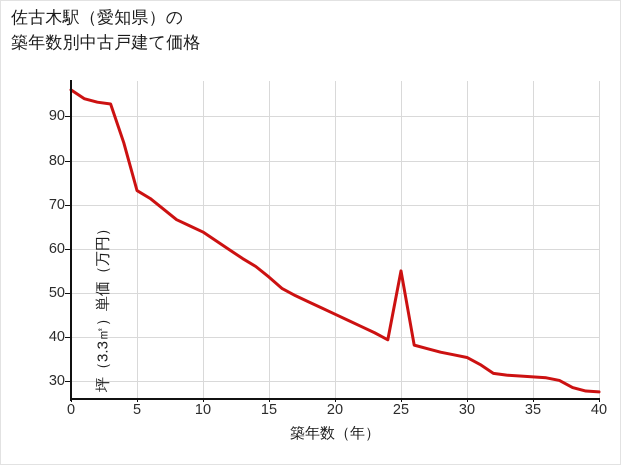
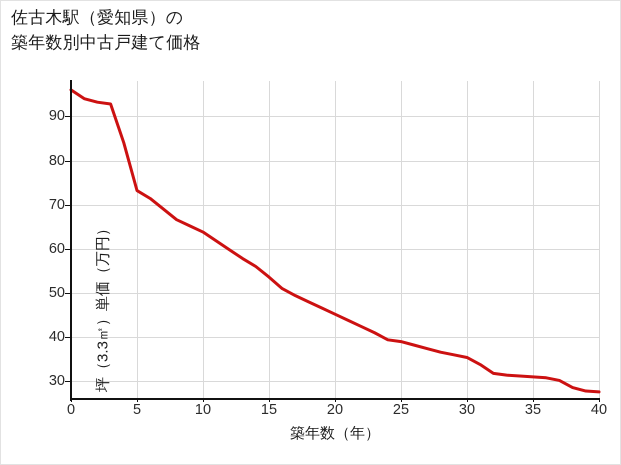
25: 55 -> 39
